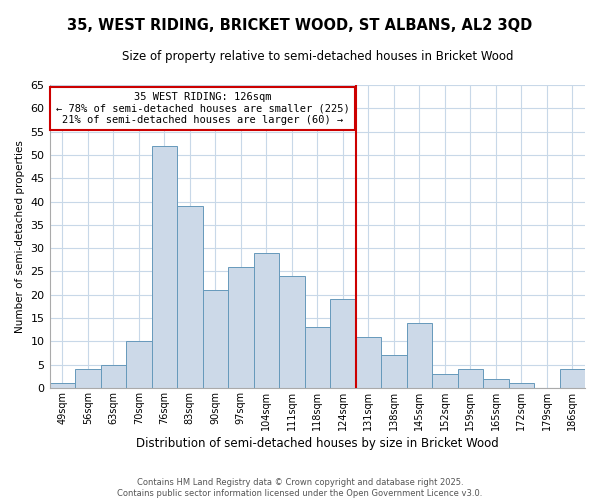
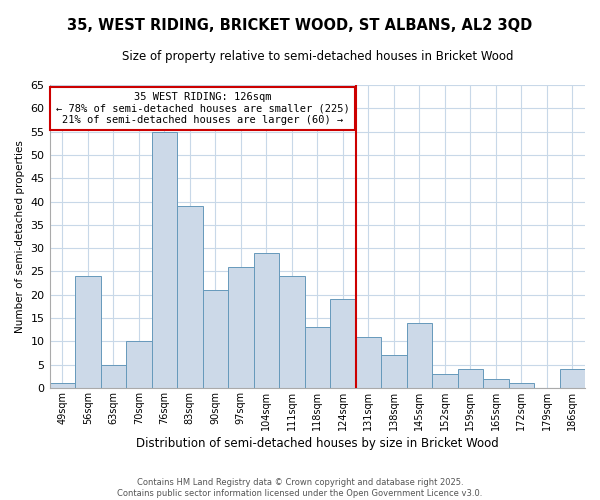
56sqm: 4 -> 24
76sqm: 52 -> 55
